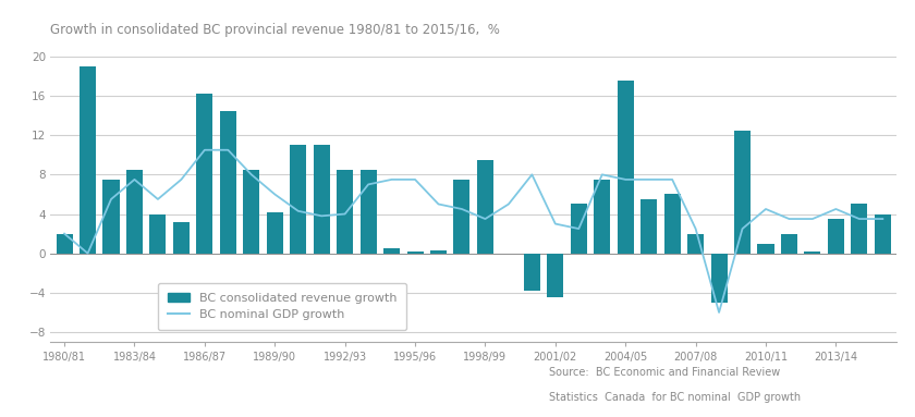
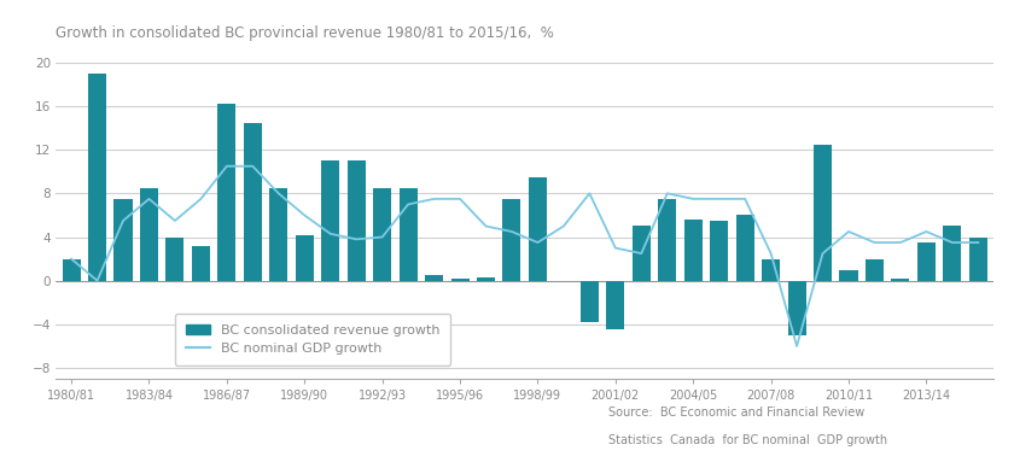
BC consolidated revenue growth/2004/05: 17.5 -> 5.6
